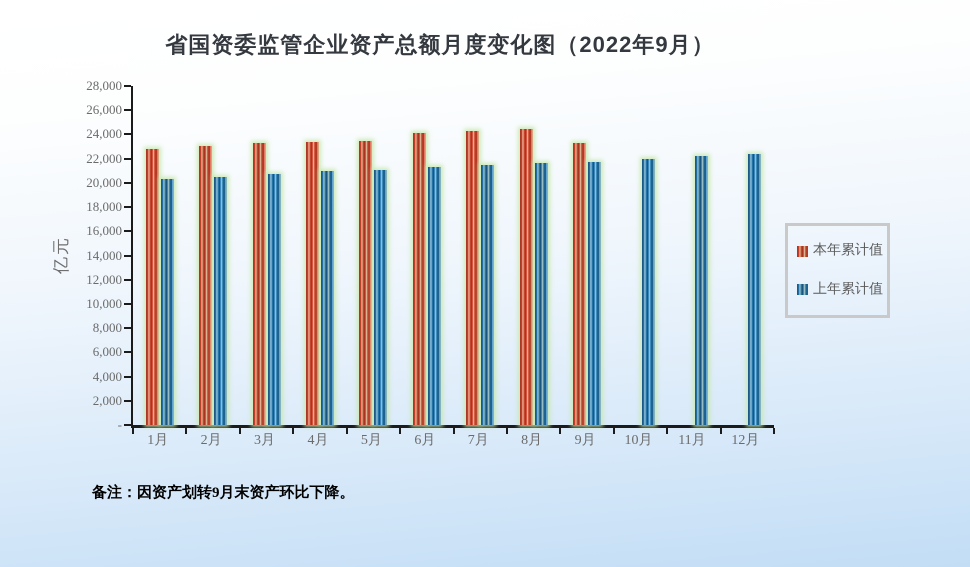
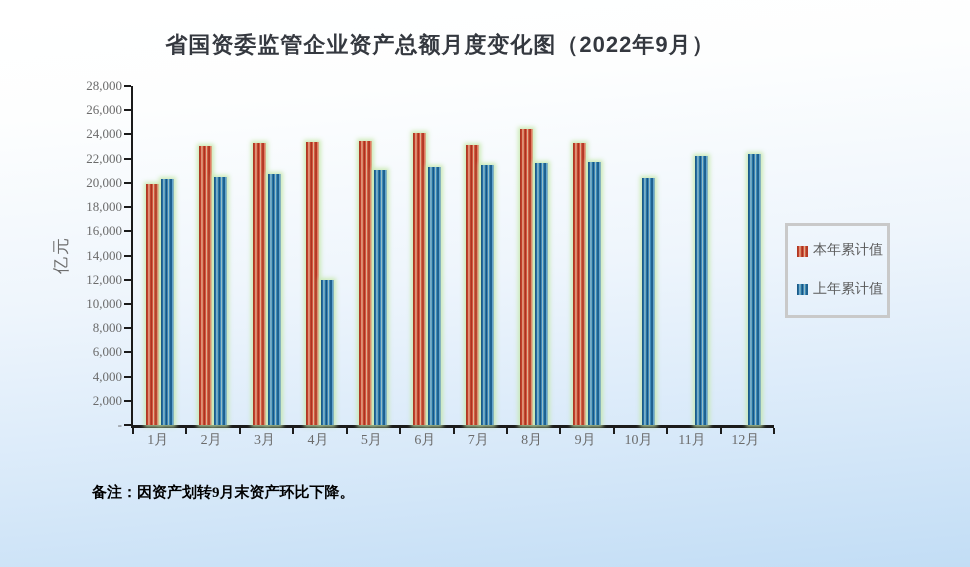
本年累计值/1月: 22800 -> 19900
上年累计值/4月: 21000 -> 12000
本年累计值/7月: 24200 -> 23100
上年累计值/10月: 22000 -> 20400
